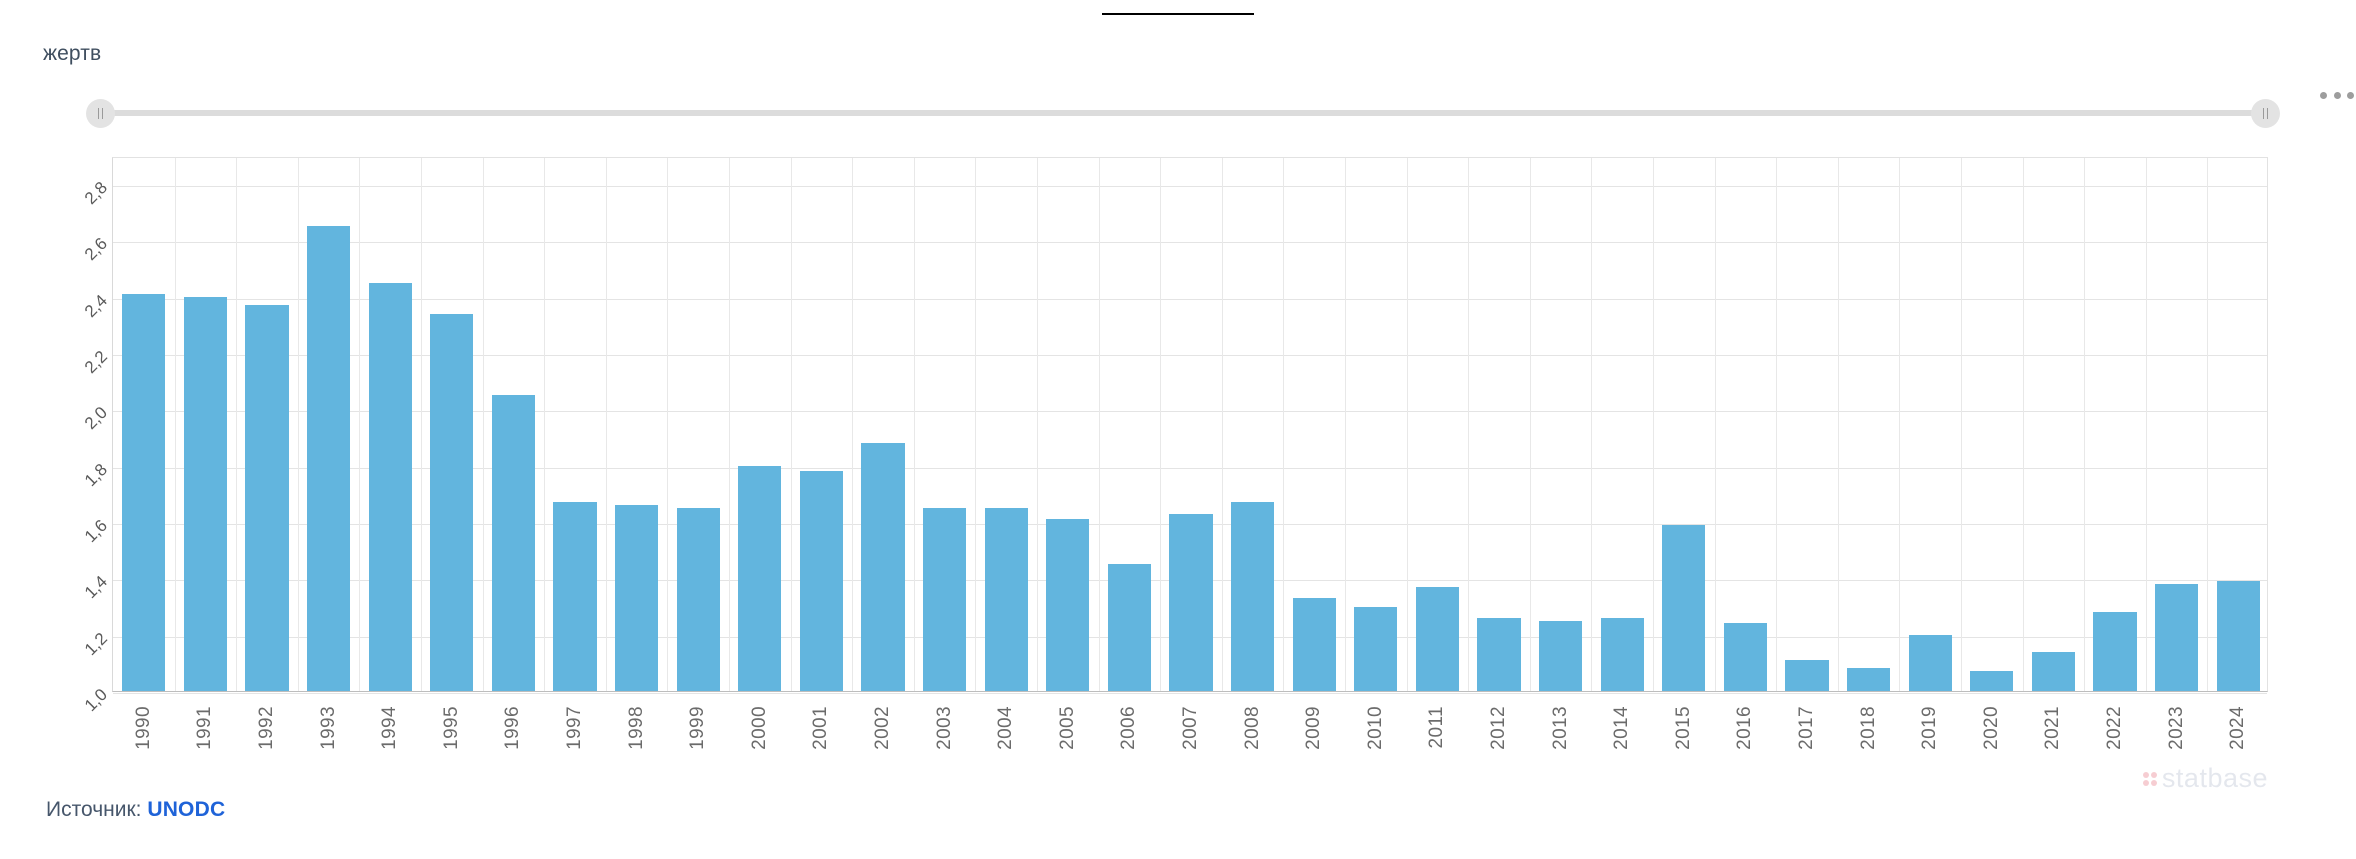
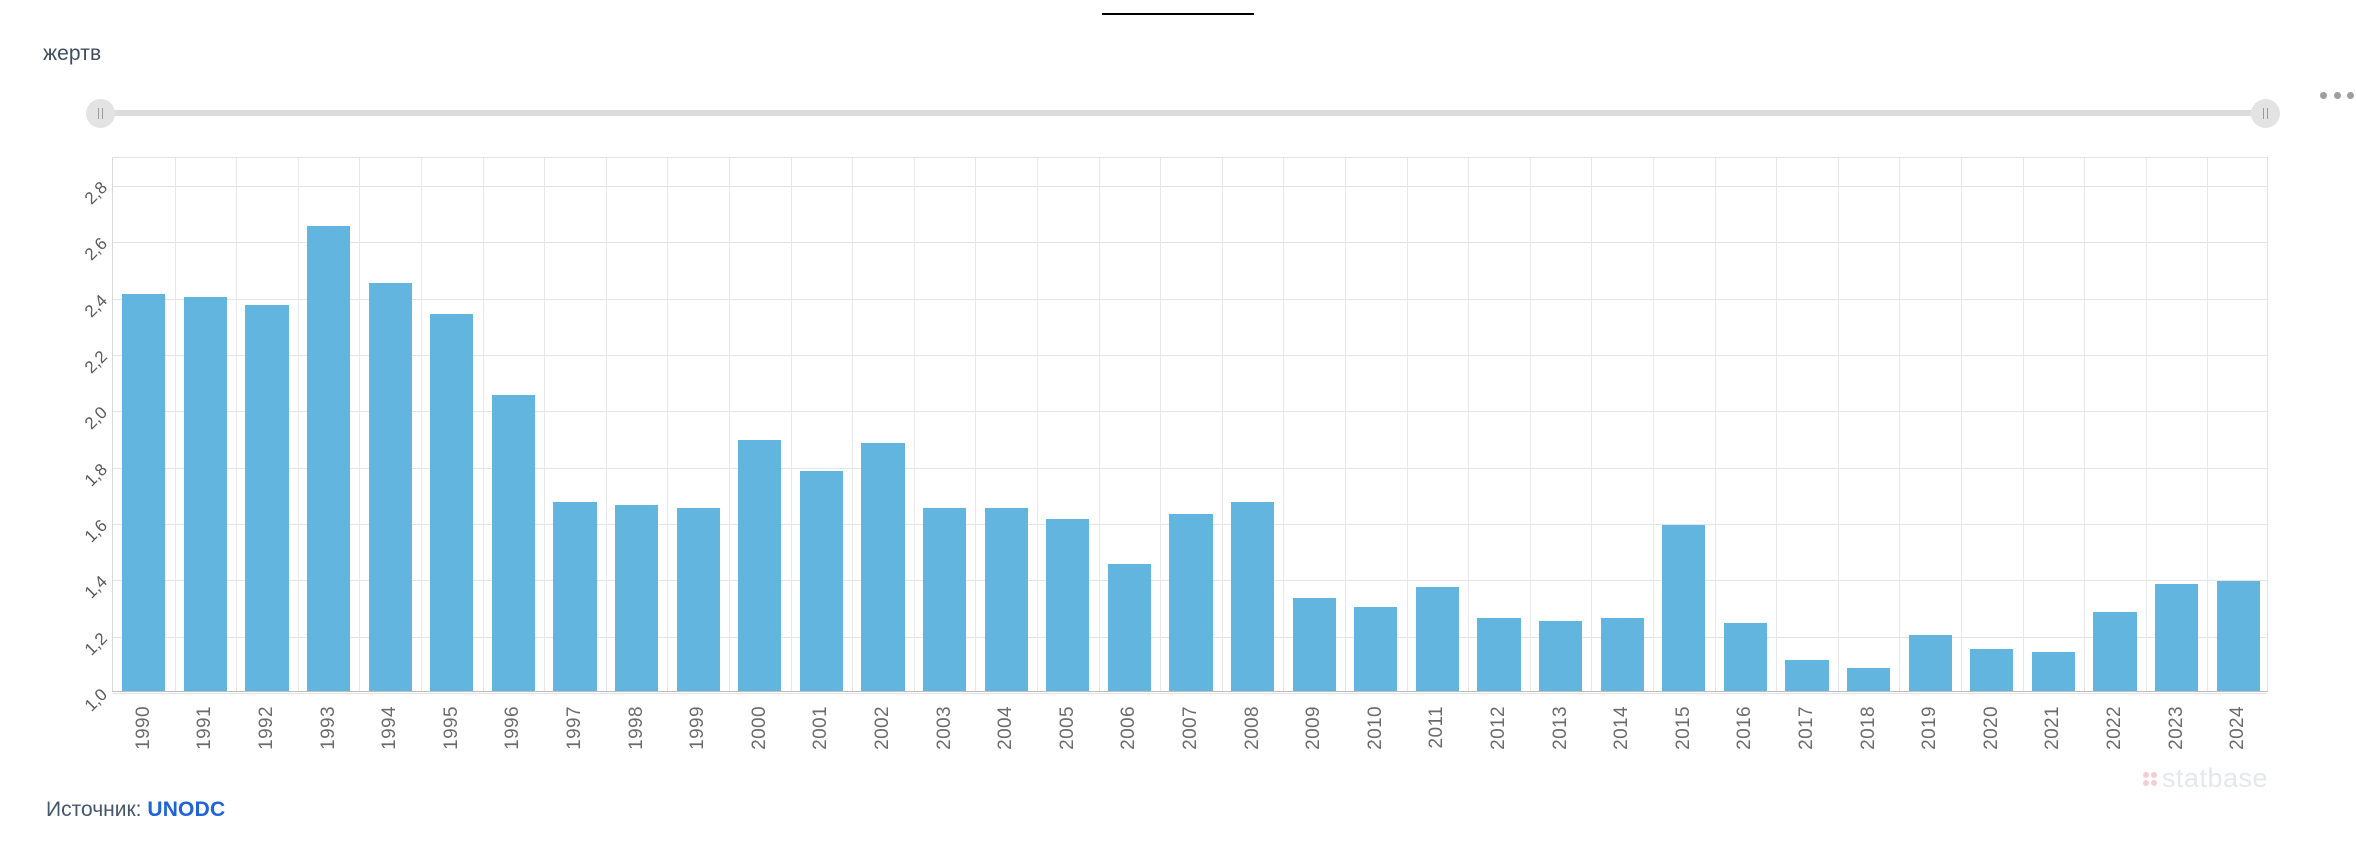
2000: 1,80 -> 1,89
2020: 1,07 -> 1,15
